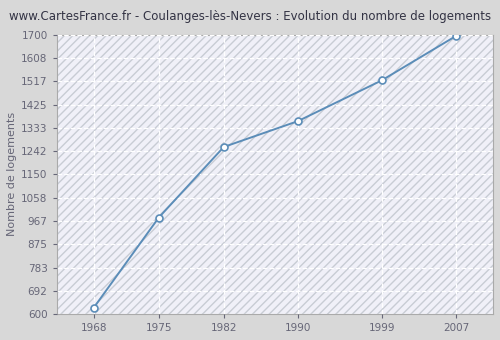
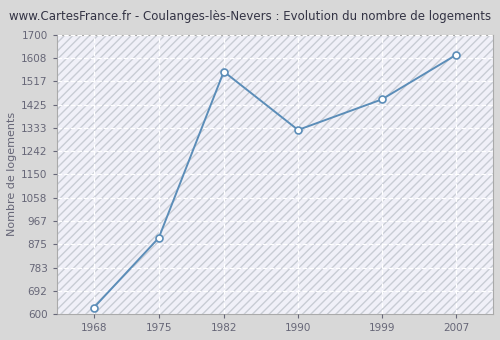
1975: 980 -> 900
1982: 1258 -> 1555
1990: 1360 -> 1325
1999: 1520 -> 1445
2007: 1695 -> 1620
